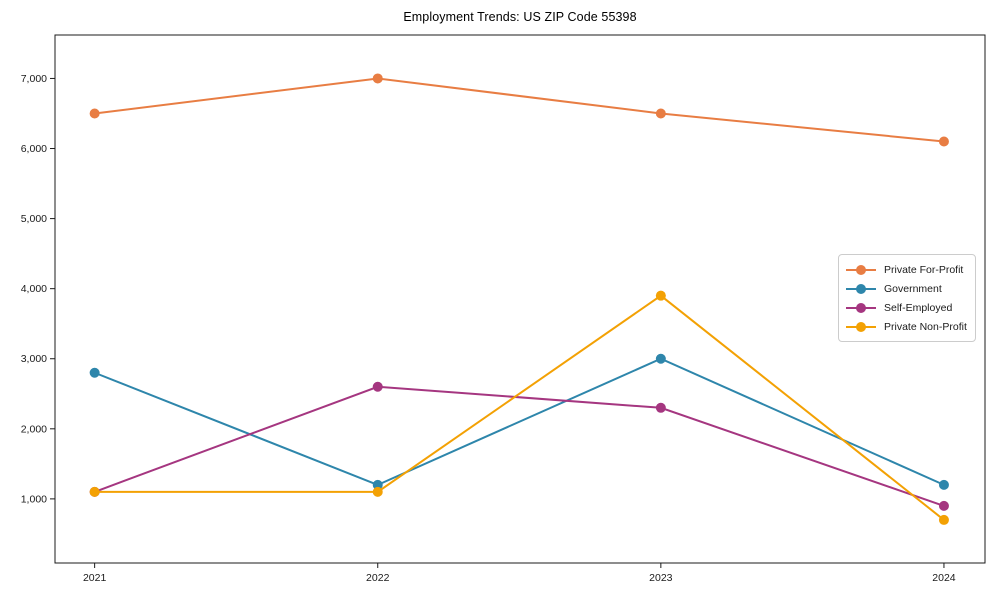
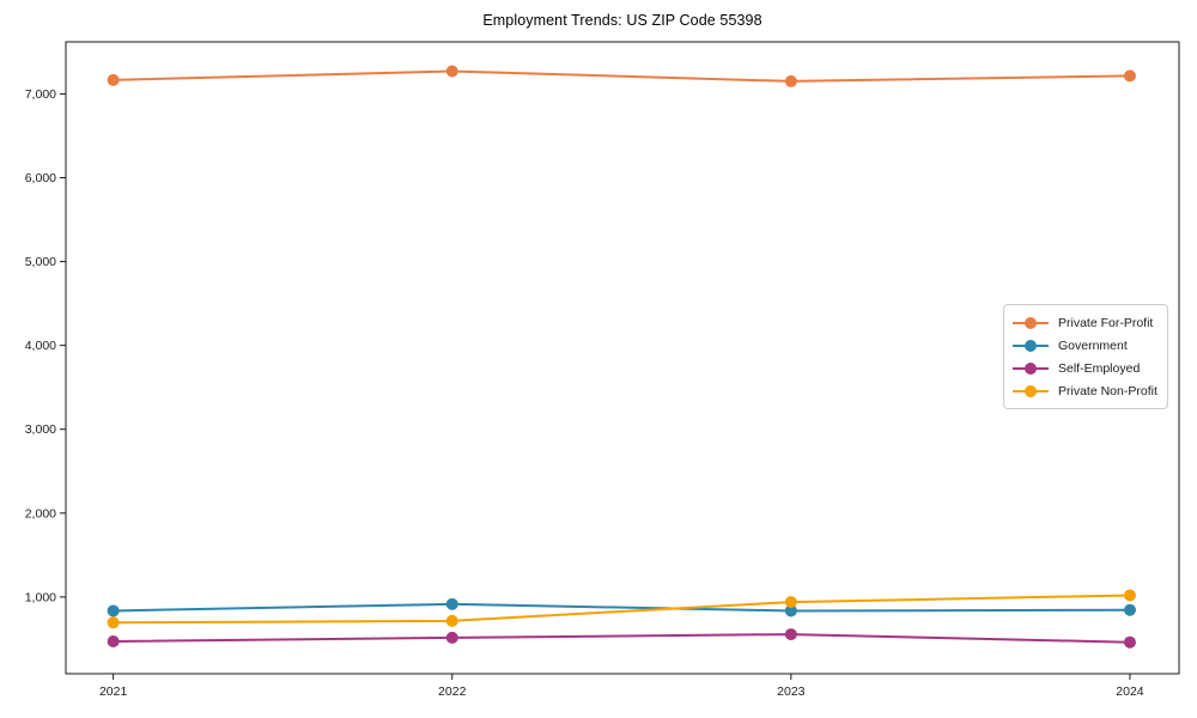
Private For-Profit/2021: 6500 -> 7200
Government/2021: 2800 -> 800
Self-Employed/2021: 1100 -> 500
Private Non-Profit/2021: 1100 -> 700
Private For-Profit/2022: 7000 -> 7300
Government/2022: 1200 -> 900
Self-Employed/2022: 2600 -> 500
Private Non-Profit/2022: 1100 -> 700
Private For-Profit/2023: 6500 -> 7200
Government/2023: 3000 -> 800
Self-Employed/2023: 2300 -> 600
Private Non-Profit/2023: 3900 -> 900
Private For-Profit/2024: 6100 -> 7200
Government/2024: 1200 -> 800
Self-Employed/2024: 900 -> 500
Private Non-Profit/2024: 700 -> 1000
